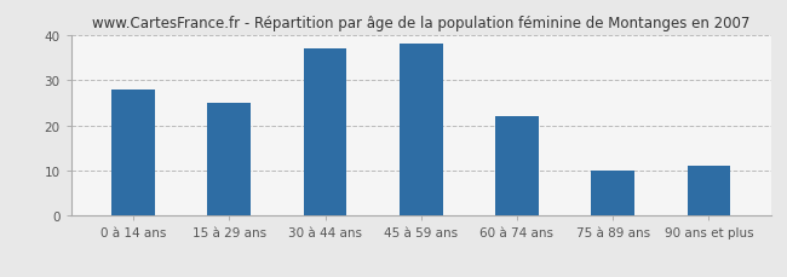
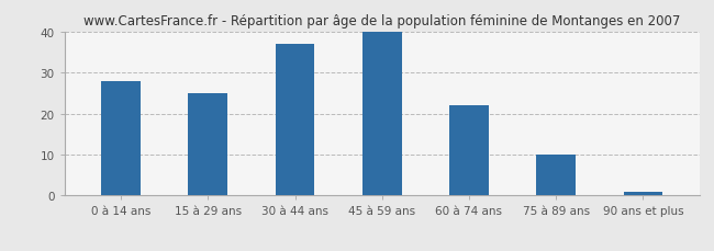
45 à 59 ans: 38 -> 40
90 ans et plus: 11 -> 1
